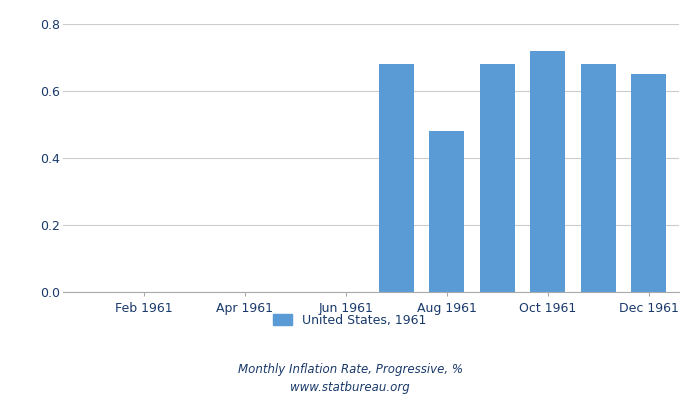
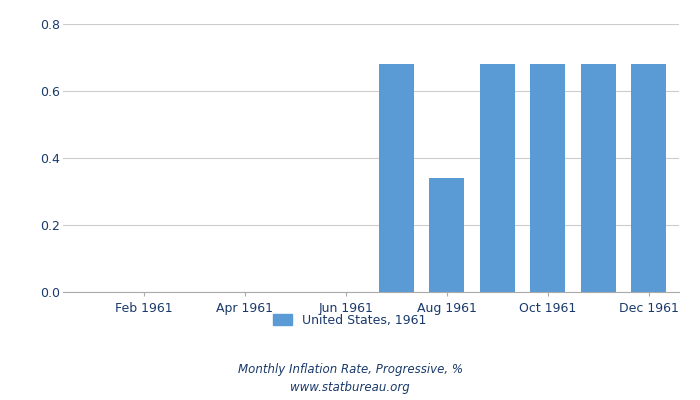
Aug 1961: 0.48 -> 0.34
Oct 1961: 0.72 -> 0.68
Dec 1961: 0.65 -> 0.68
